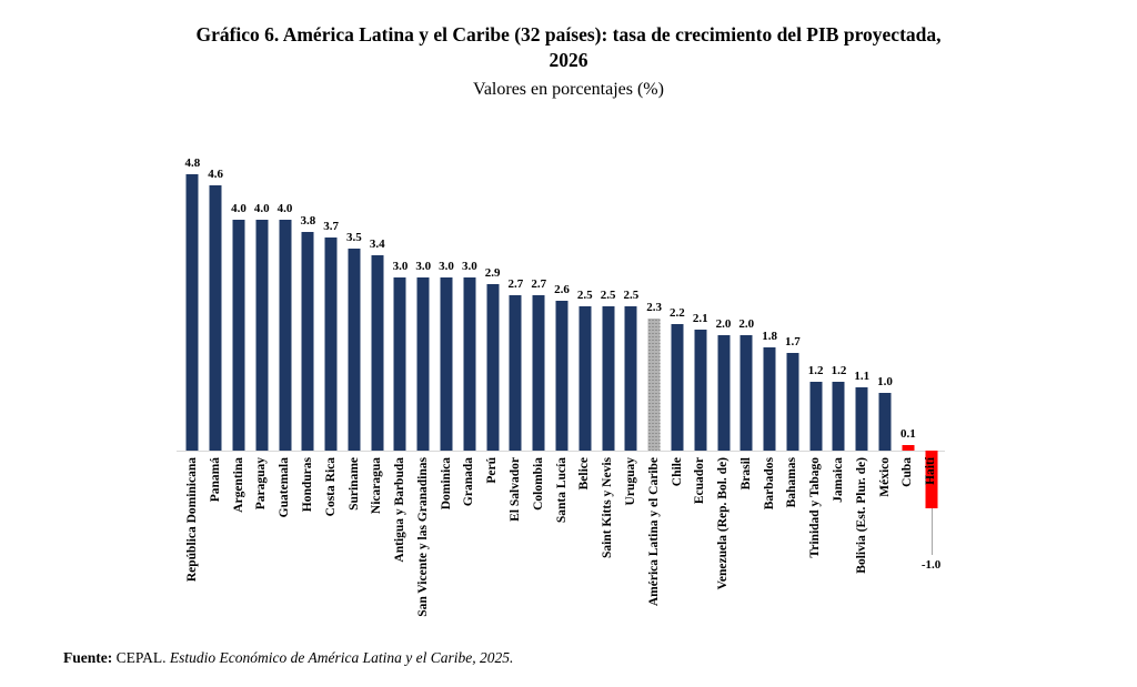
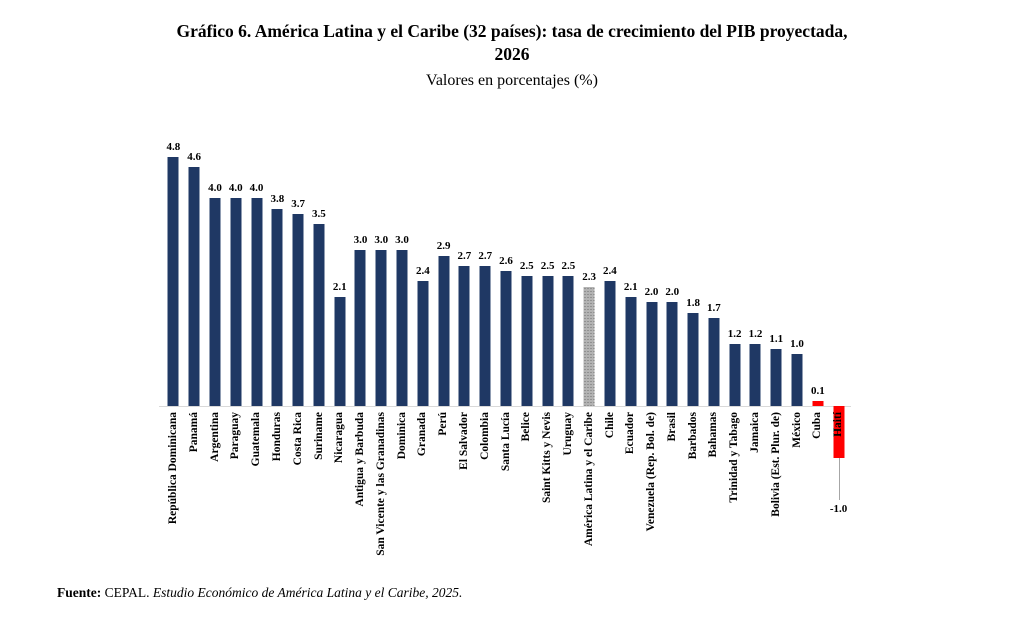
Nicaragua: 3.4 -> 2.1
Granada: 3.0 -> 2.4
Chile: 2.2 -> 2.4
